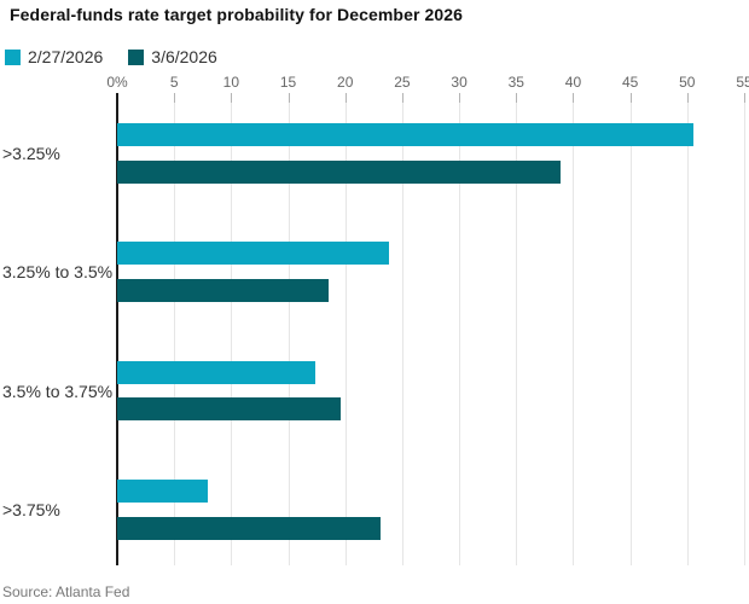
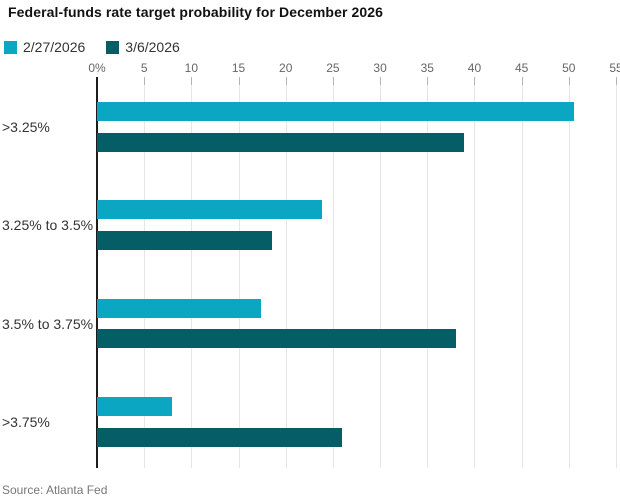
3/6/2026/3.5% to 3.75%: 20 -> 38
3/6/2026/>3.75%: 23 -> 26
